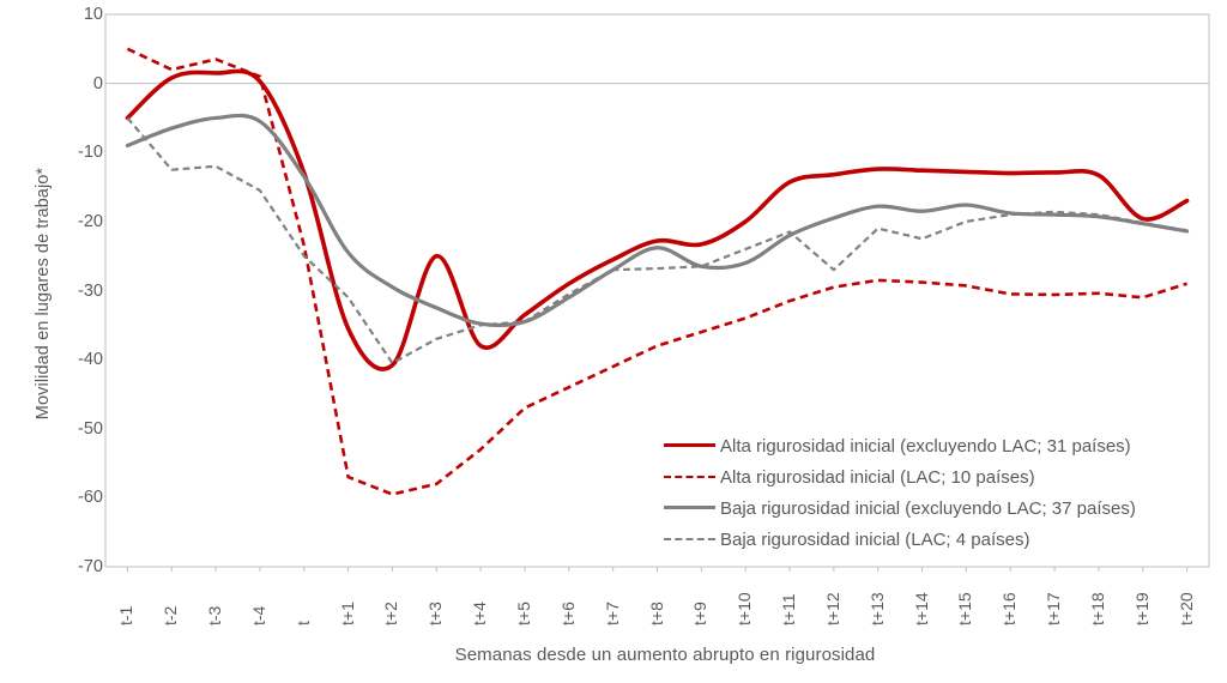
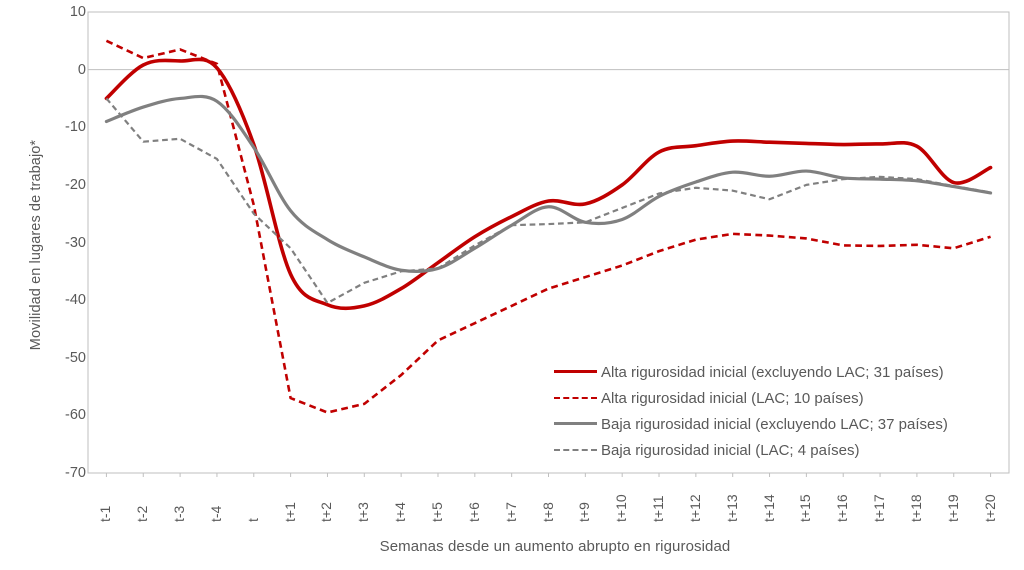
Alta rigurosidad inicial (excluyendo LAC; 31 países)/t+3: -25 -> -41
Baja rigurosidad inicial (LAC; 4 países)/t+12: -27 -> -20
